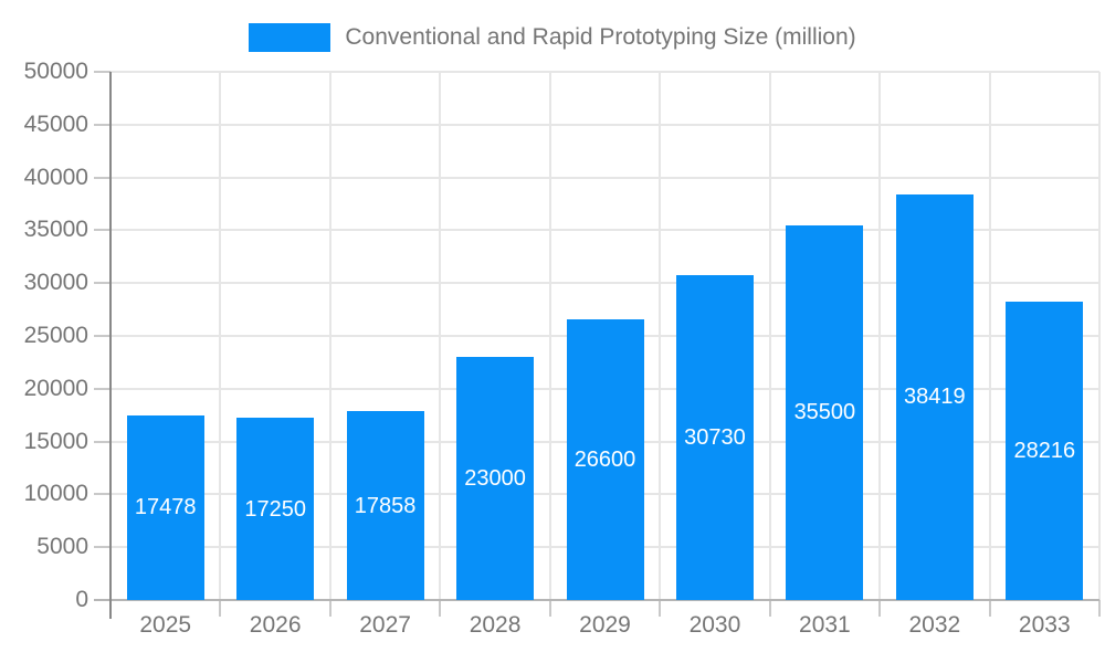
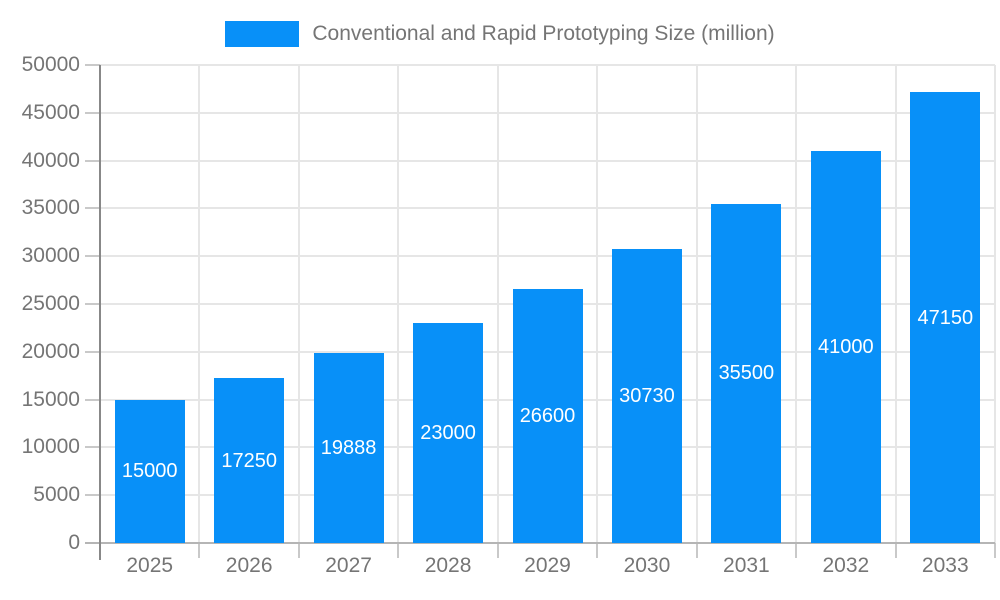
2025: 17478 -> 15000
2027: 17858 -> 19888
2032: 38419 -> 41000
2033: 28216 -> 47150
